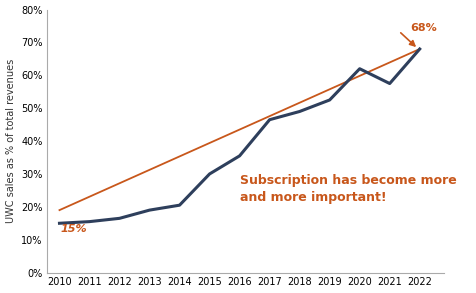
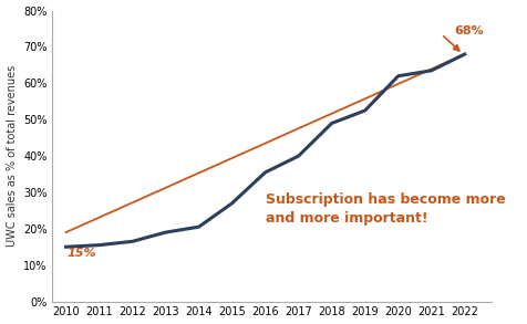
2015: 30.0% -> 27.0%
2017: 46.5% -> 40.0%
2021: 57.5% -> 63.5%
